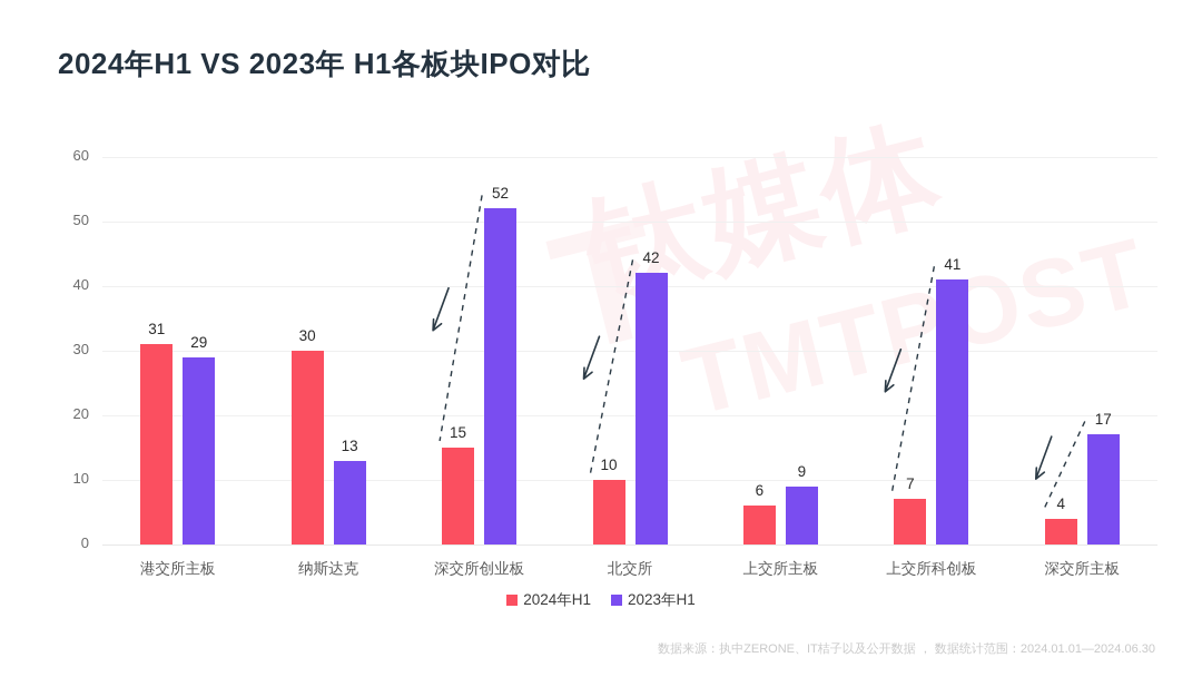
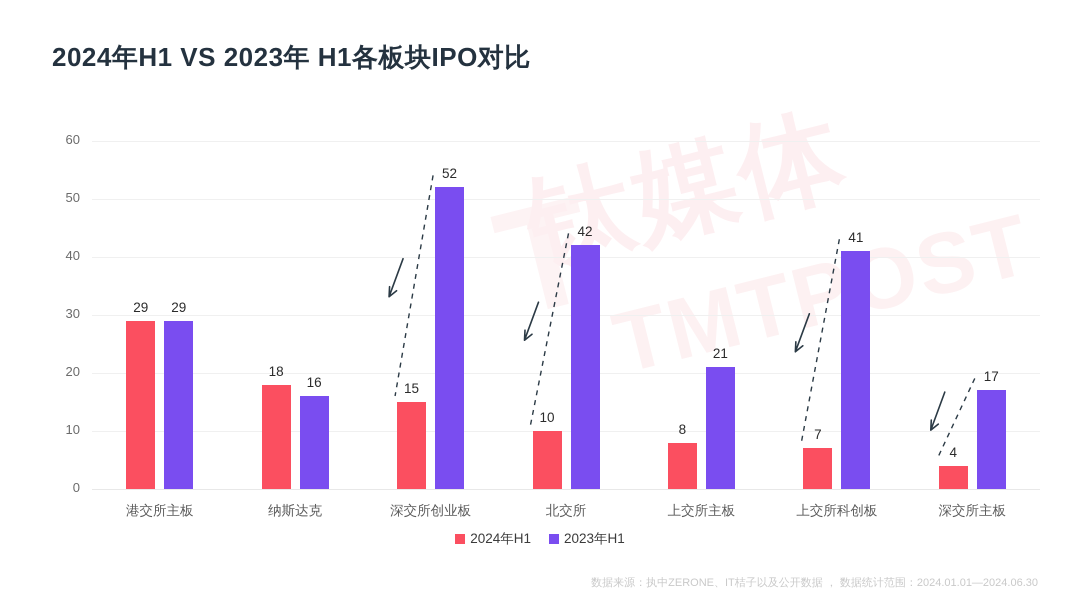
2024年H1/港交所主板: 31 -> 29
2024年H1/纳斯达克: 30 -> 18
2023年H1/纳斯达克: 13 -> 16
2024年H1/上交所主板: 6 -> 8
2023年H1/上交所主板: 9 -> 21
